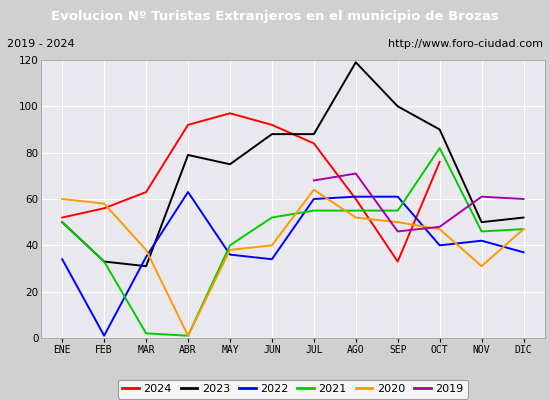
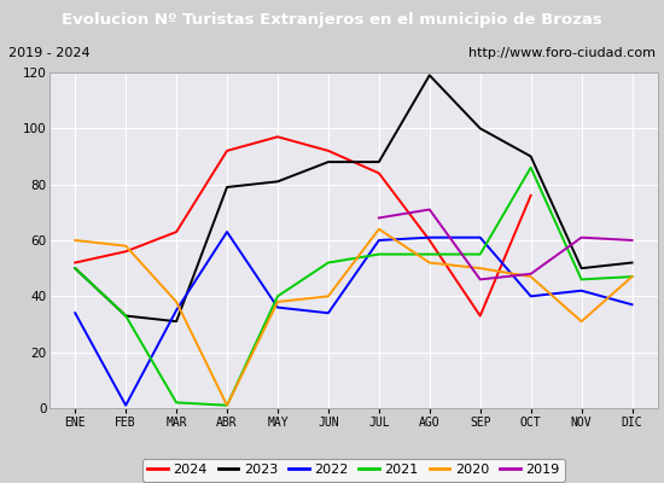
2023/MAY: 75 -> 81
2021/OCT: 82 -> 86
